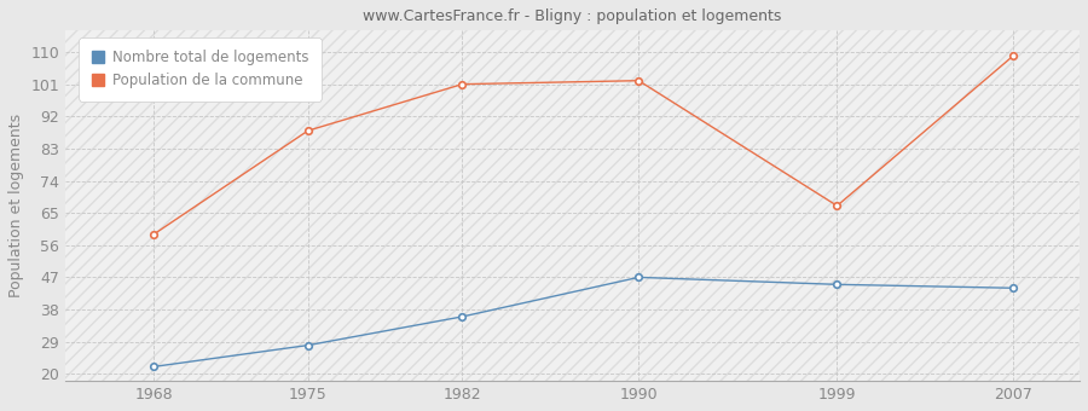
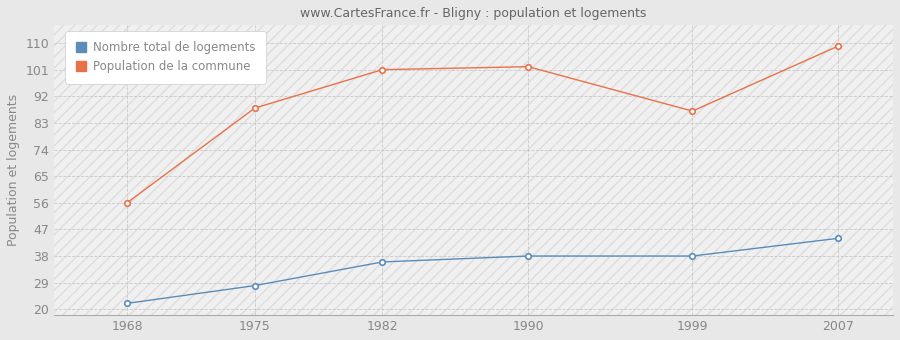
Population de la commune/1968: 59 -> 56
Nombre total de logements/1990: 47 -> 38
Nombre total de logements/1999: 45 -> 38
Population de la commune/1999: 67 -> 87
